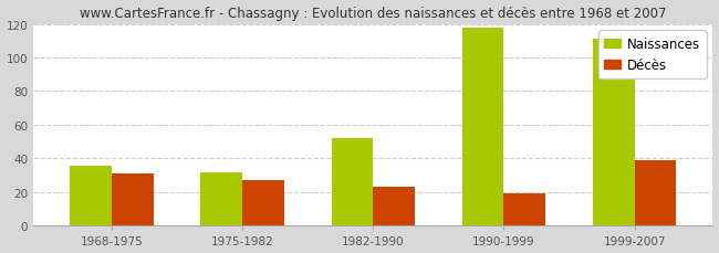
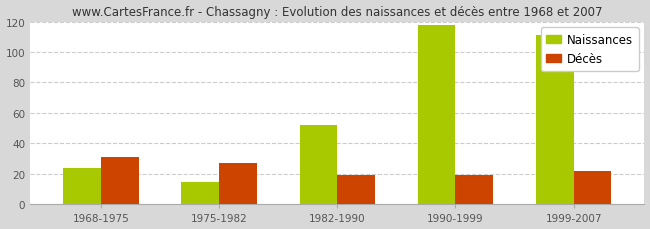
Naissances/1968-1975: 36 -> 24
Naissances/1975-1982: 32 -> 15
Décès/1982-1990: 23 -> 19
Décès/1999-2007: 39 -> 22
